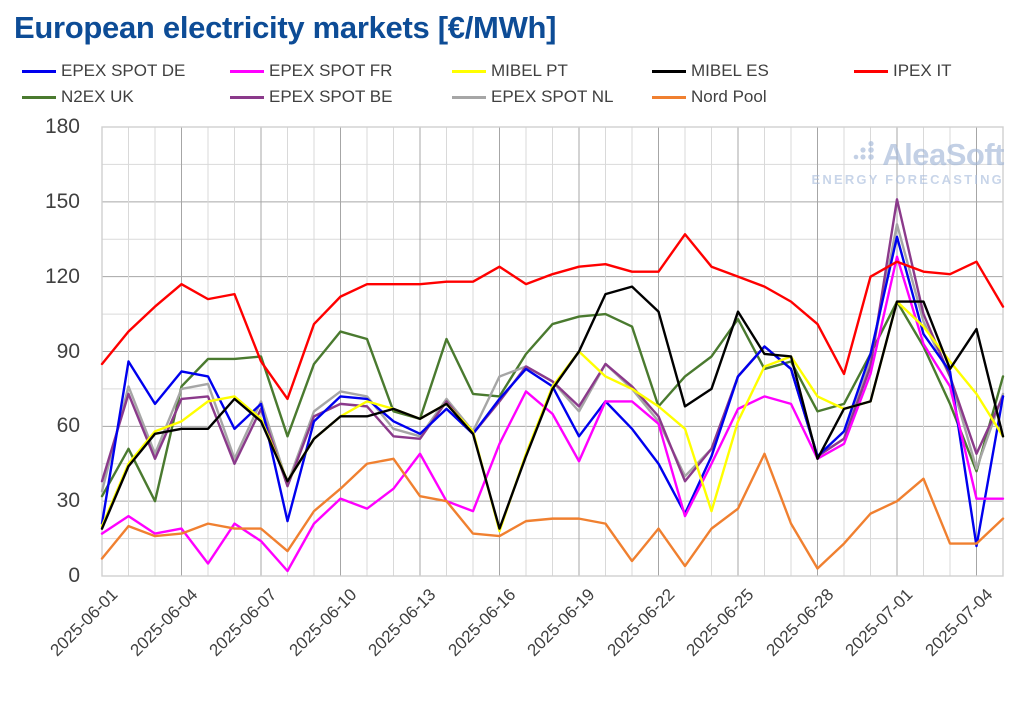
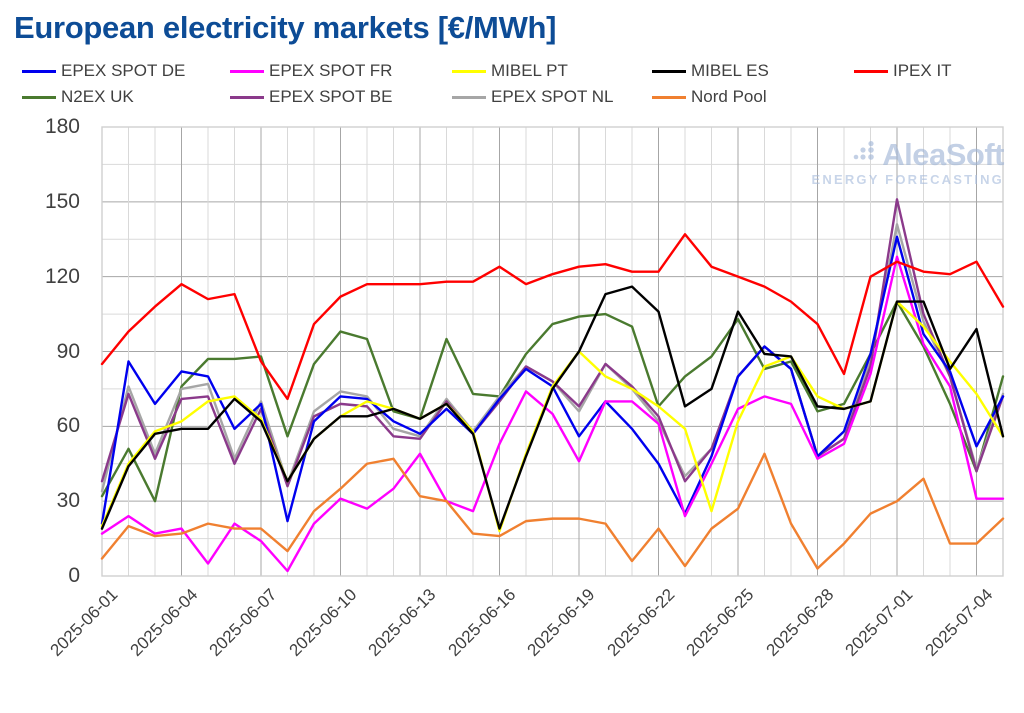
EPEX SPOT NL/2025-06-16: 80 -> 72
MIBEL ES/2025-06-28: 47 -> 68
EPEX SPOT DE/2025-07-04: 12 -> 52
EPEX SPOT BE/2025-07-04: 49 -> 42
